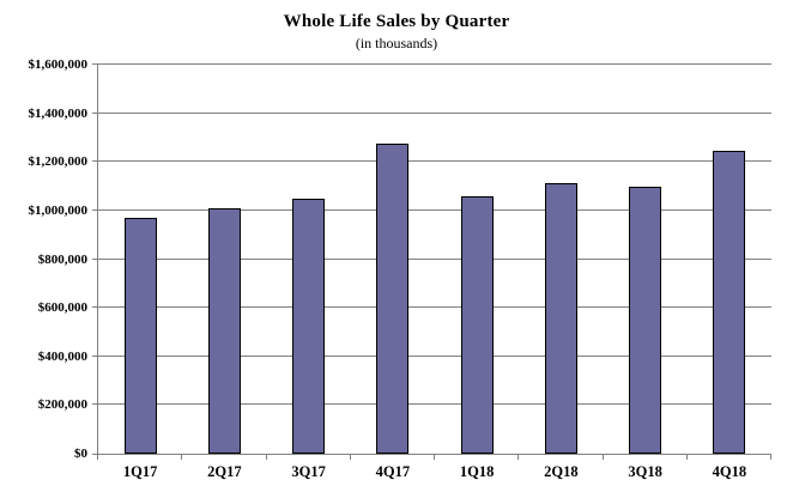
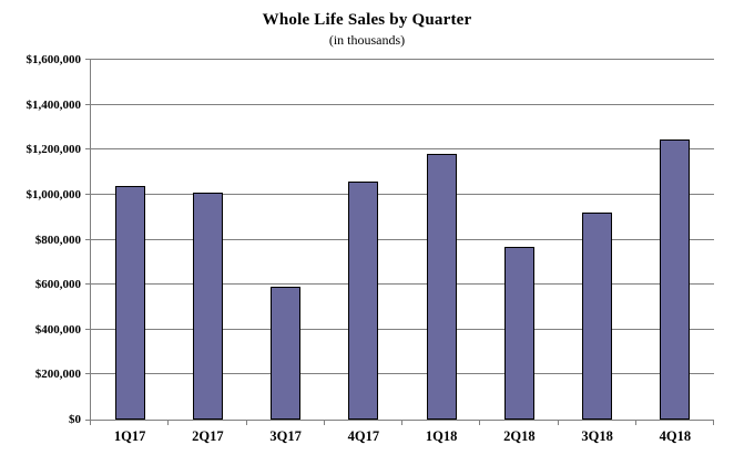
1Q17: $970000 -> $1040000
3Q17: $1050000 -> $590000
4Q17: $1280000 -> $1060000
1Q18: $1060000 -> $1180000
2Q18: $1120000 -> $770000
3Q18: $1100000 -> $920000
